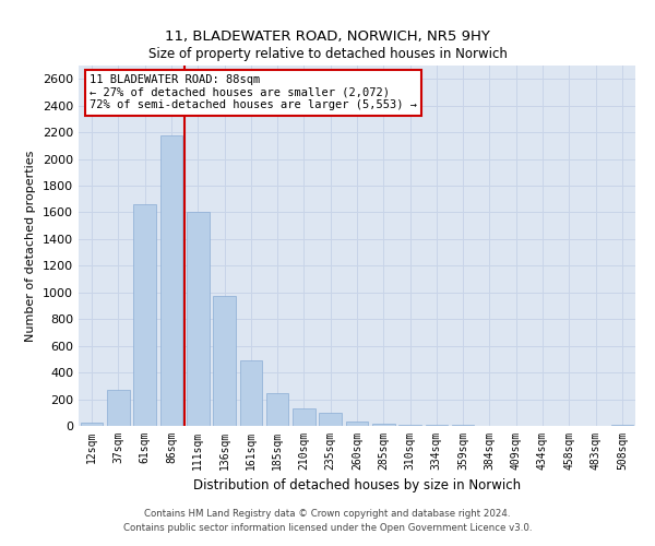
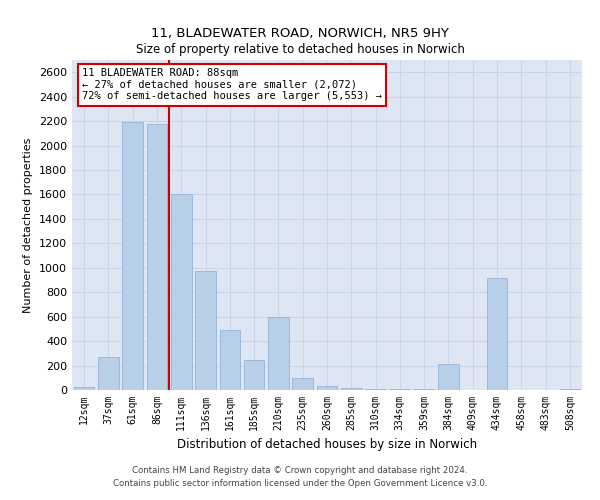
61sqm: 1660 -> 2190
210sqm: 130 -> 600
384sqm: 0 -> 210
434sqm: 0 -> 920
